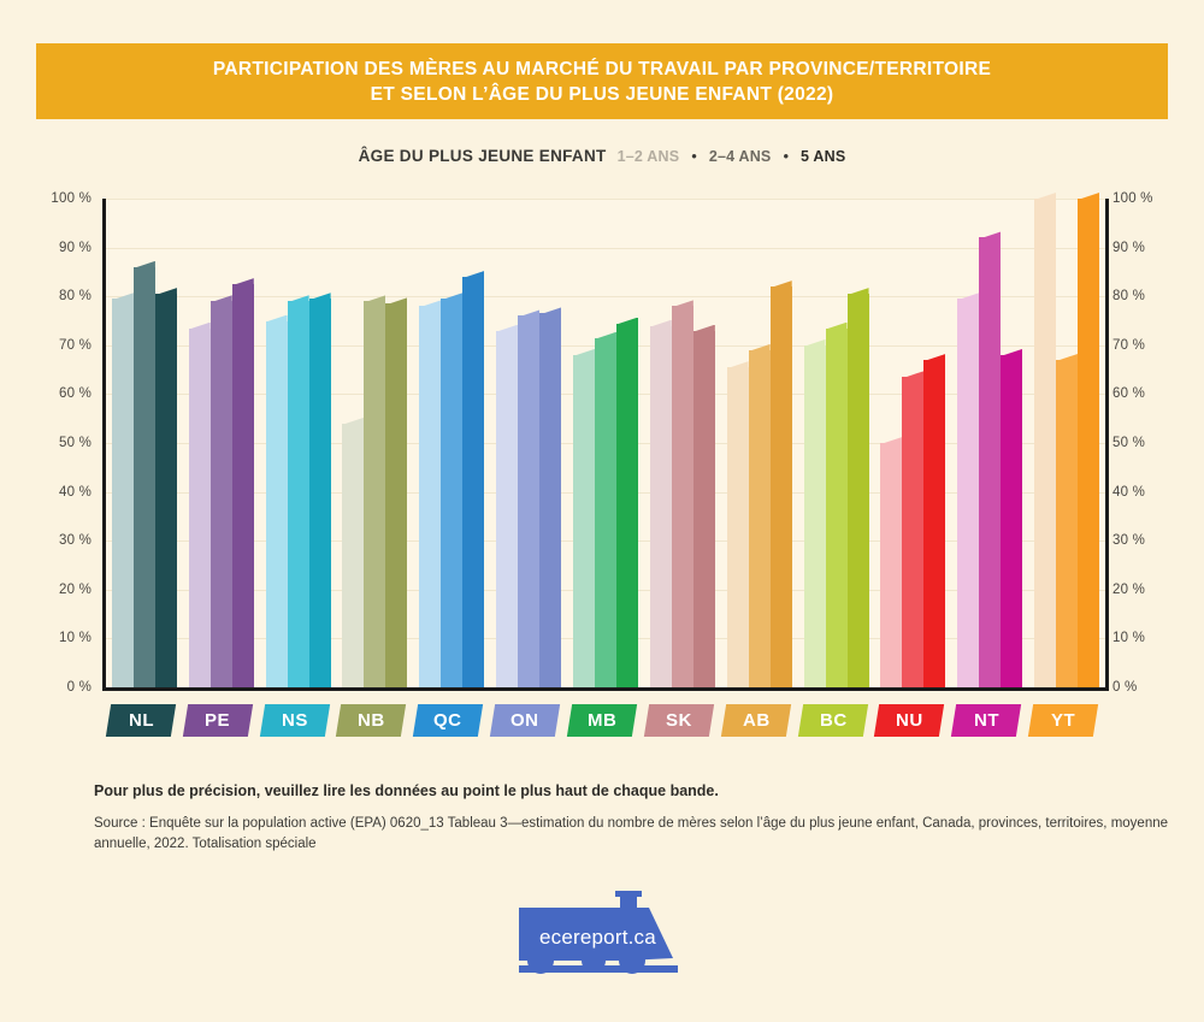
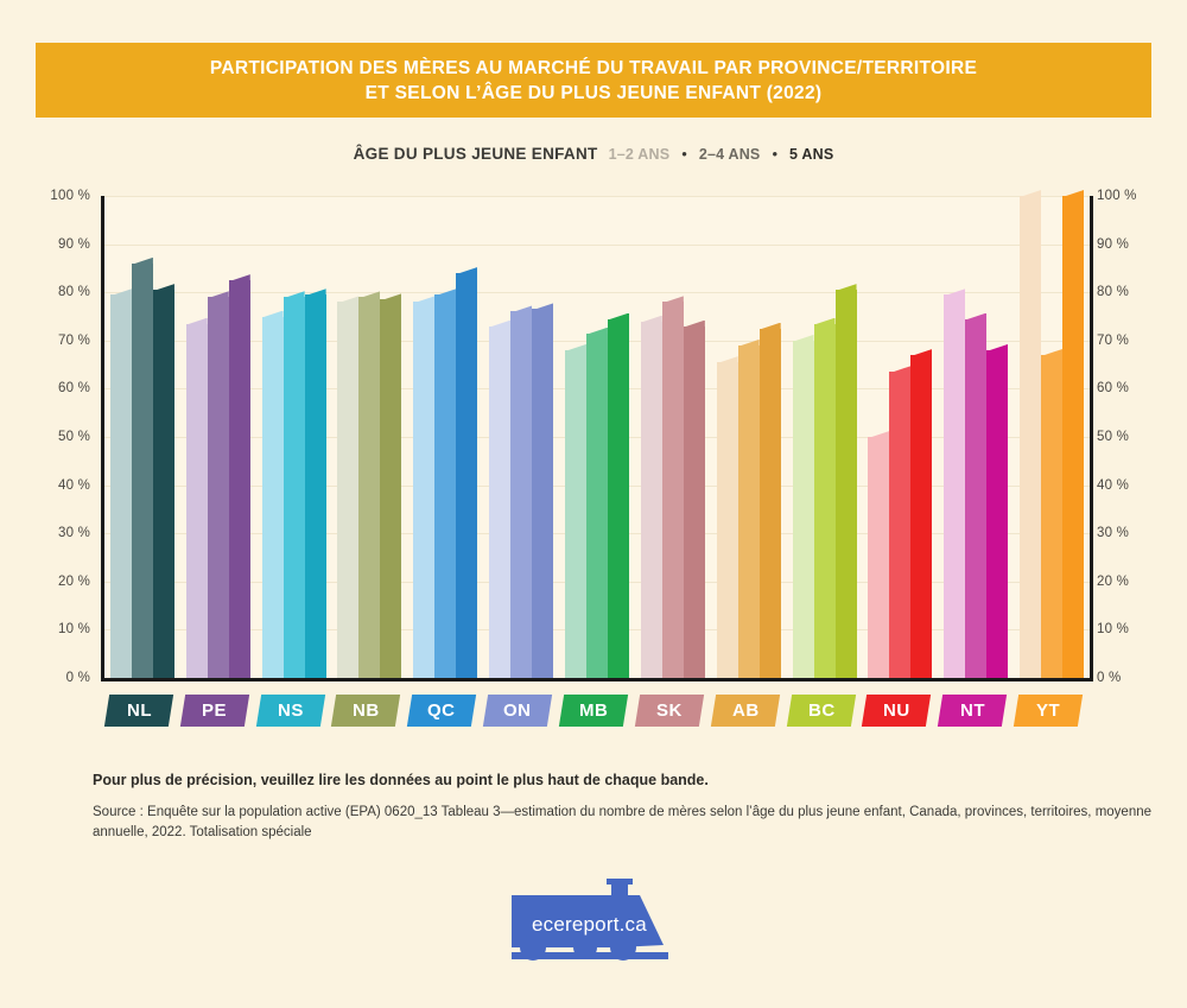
1–2 ANS/NB: 54% -> 78%
5 ANS/AB: 82% -> 72%
2–4 ANS/NT: 92% -> 74%
